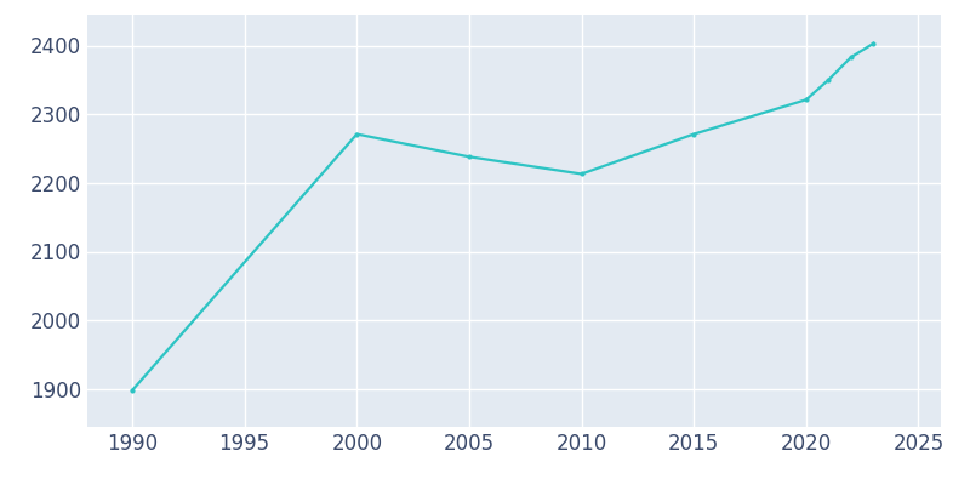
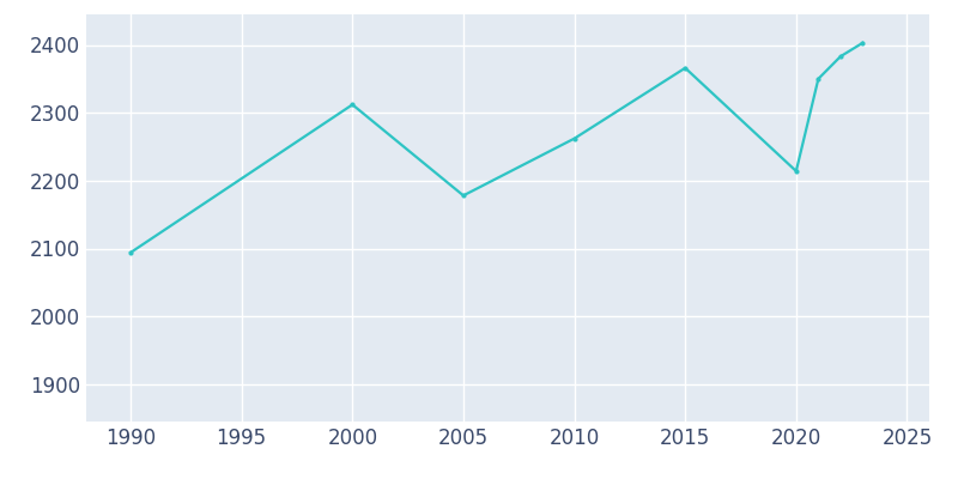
1990: 1898 -> 2094
2000: 2271 -> 2312
2005: 2238 -> 2178
2010: 2213 -> 2262
2015: 2271 -> 2366
2020: 2321 -> 2214
